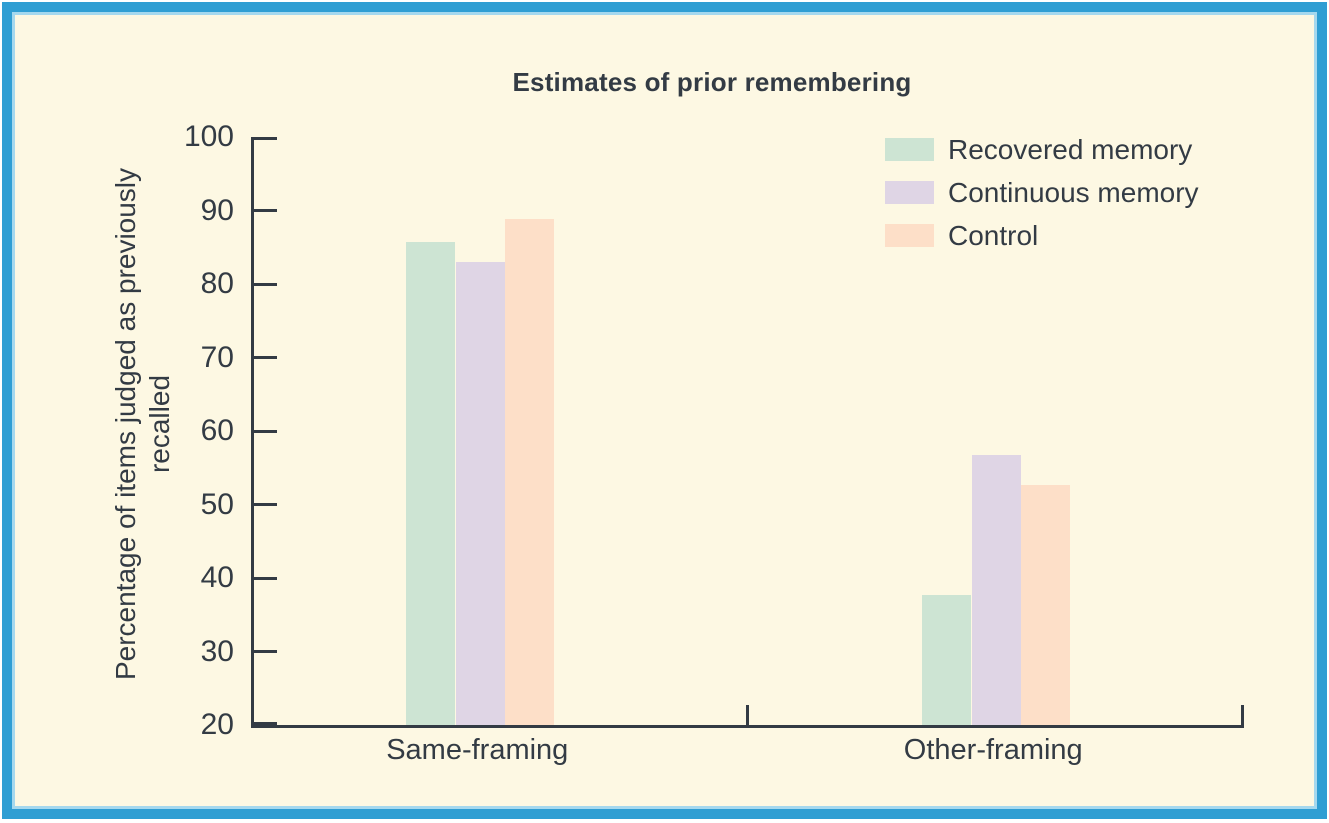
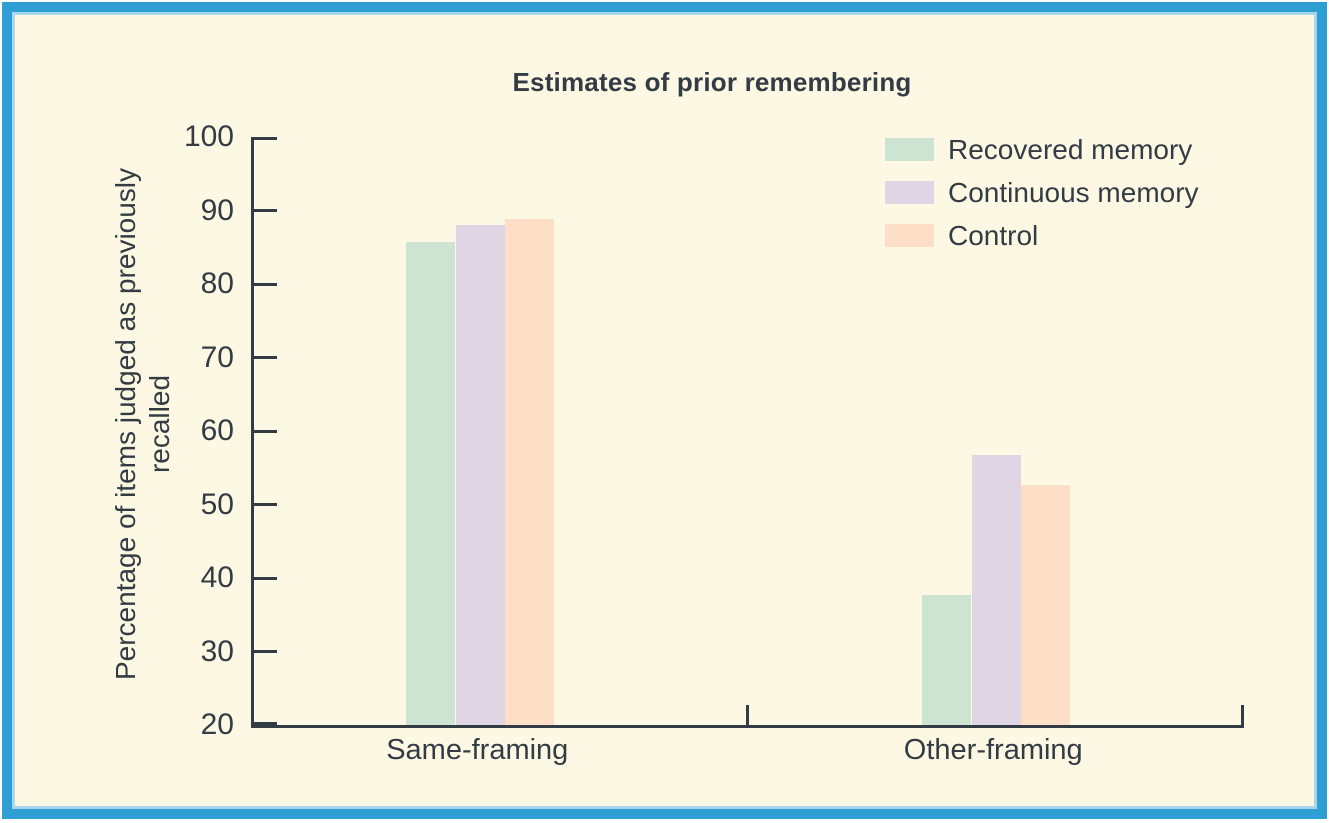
Continuous memory/Same-framing: 83 -> 88
